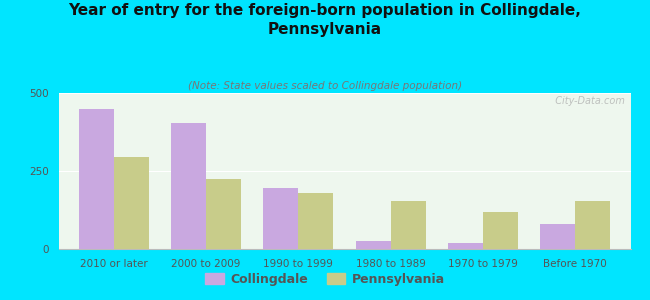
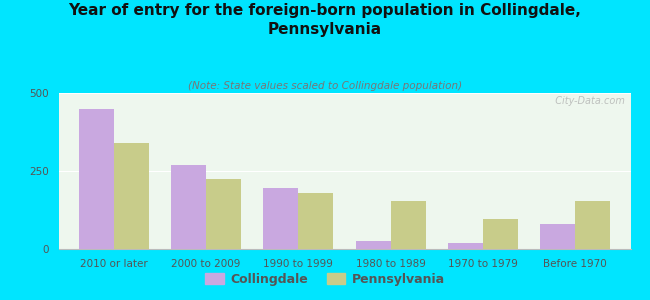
Pennsylvania/2010 or later: 295 -> 340
Collingdale/2000 to 2009: 405 -> 270
Pennsylvania/1970 to 1979: 120 -> 95
